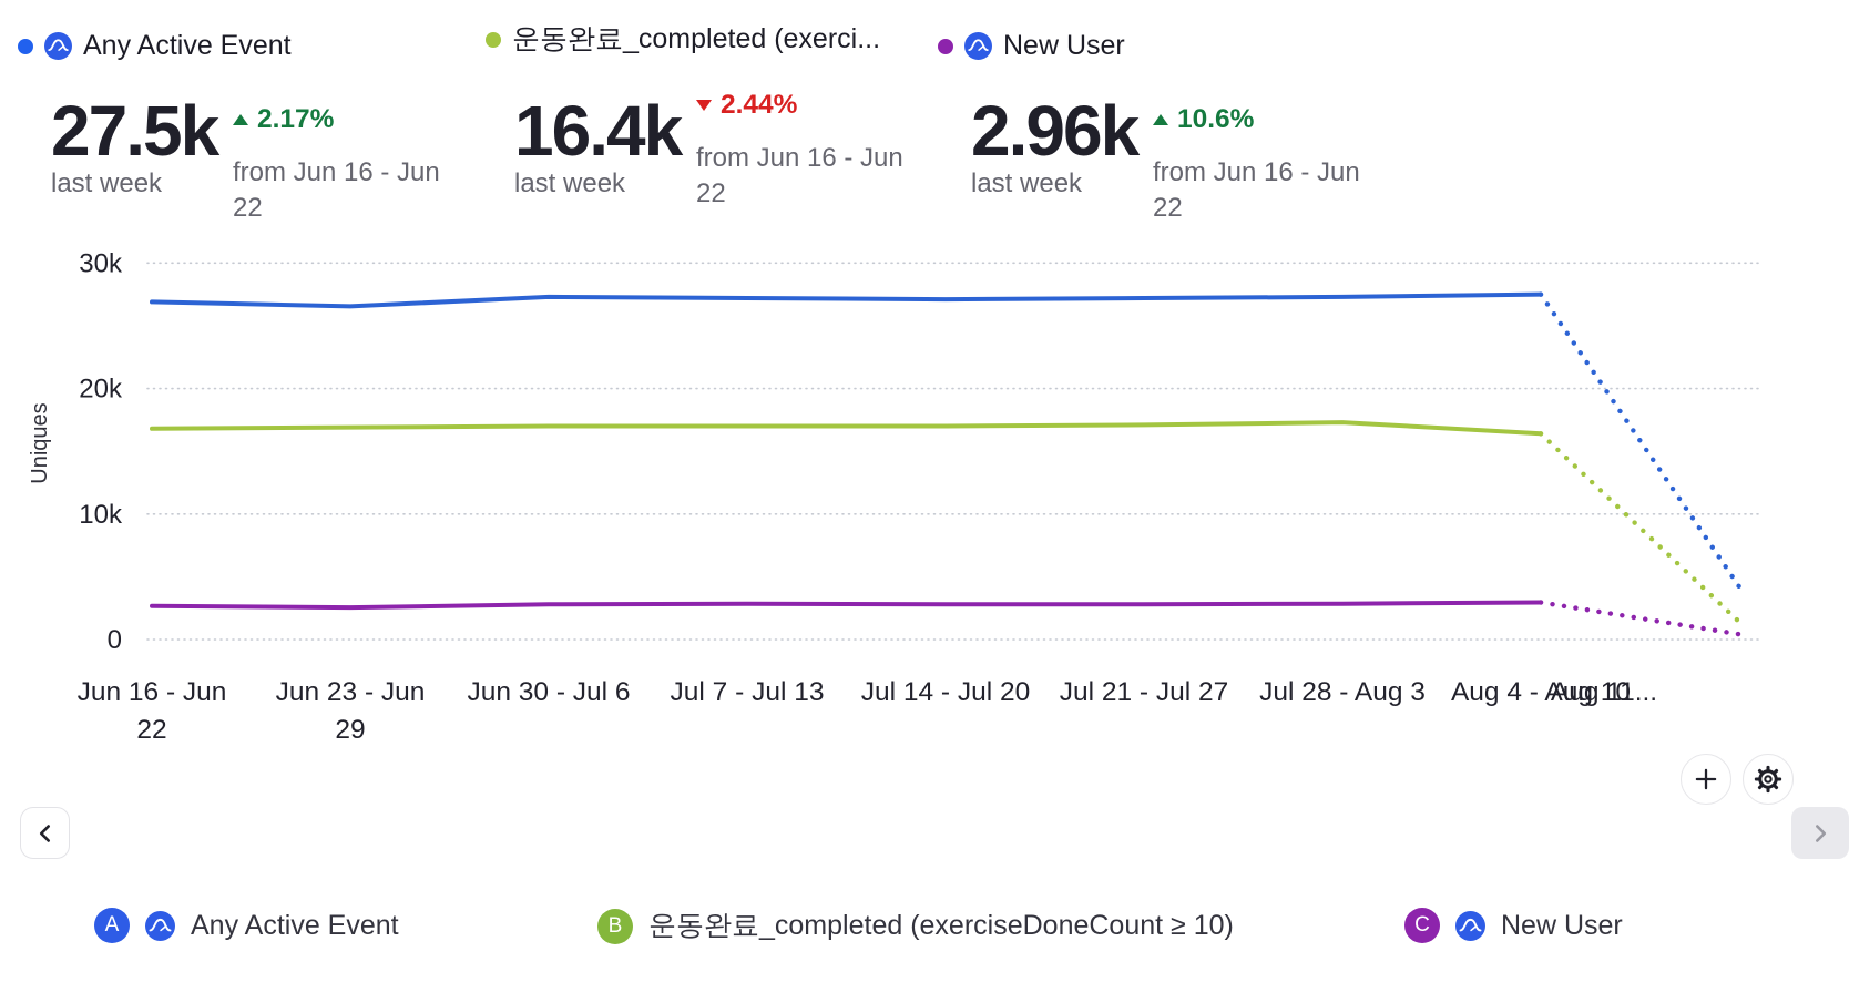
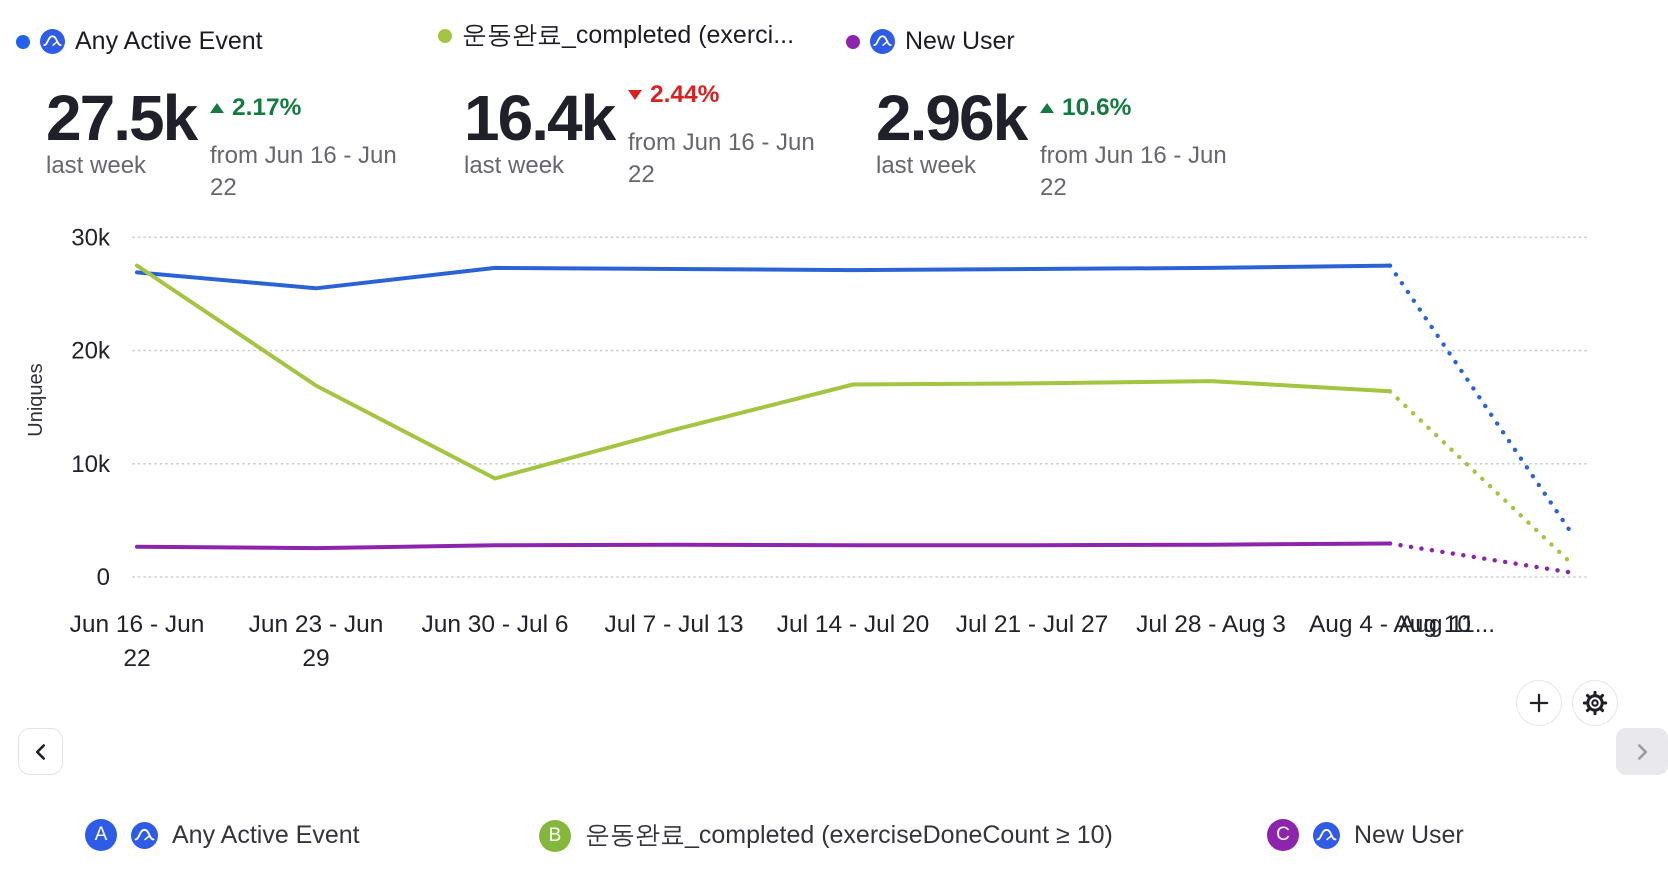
운동완료_completed (exerciseDoneCount ≥ 10)/Jun 16 - Jun 22: 16.8k -> 27.5k
Any Active Event/Jun 23 - Jun 29: 26.6k -> 25.5k
운동완료_completed (exerciseDoneCount ≥ 10)/Jun 30 - Jul 6: 17.0k -> 8.7k
운동완료_completed (exerciseDoneCount ≥ 10)/Jul 7 - Jul 13: 17.0k -> 13.0k
